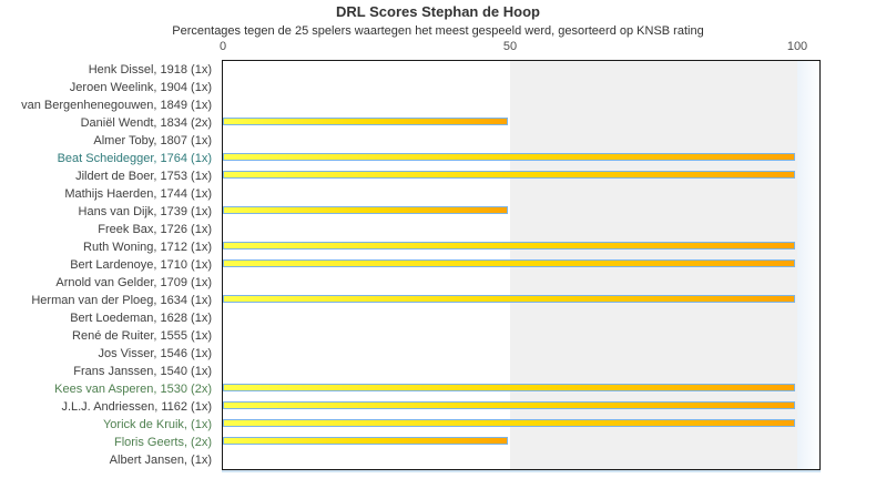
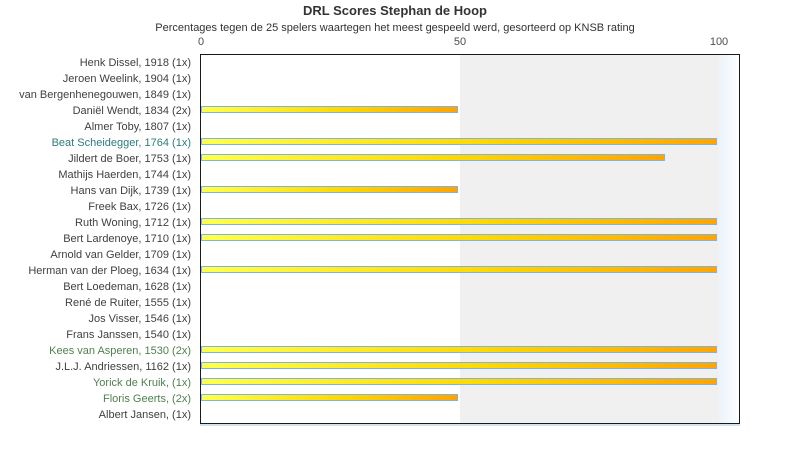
Jildert de Boer, 1753 (1x): 100 -> 90
